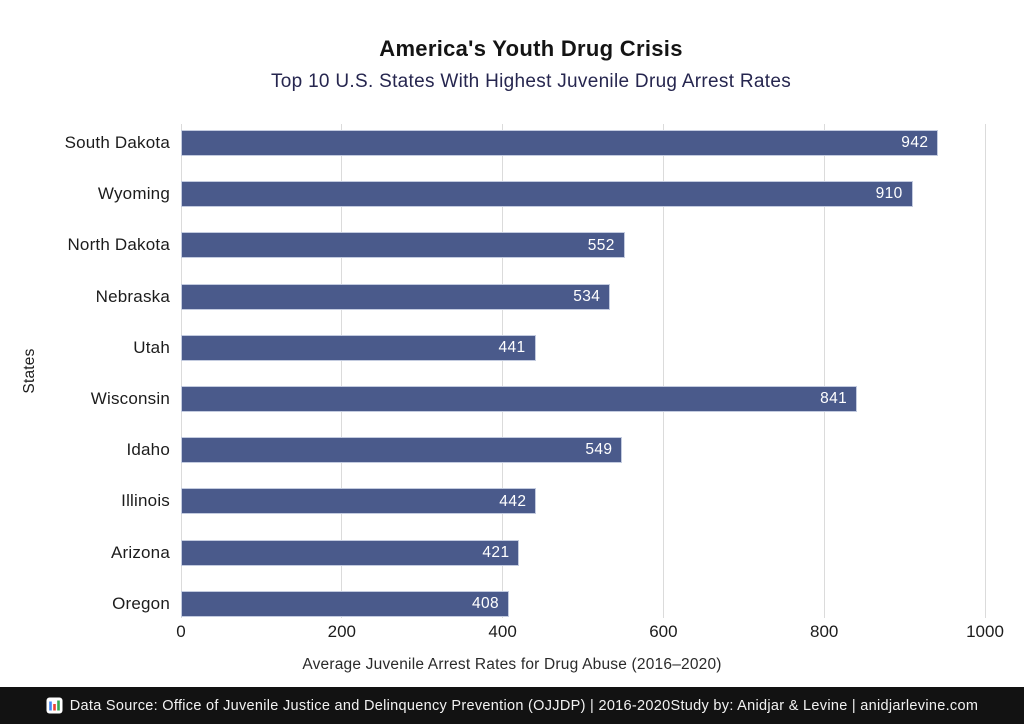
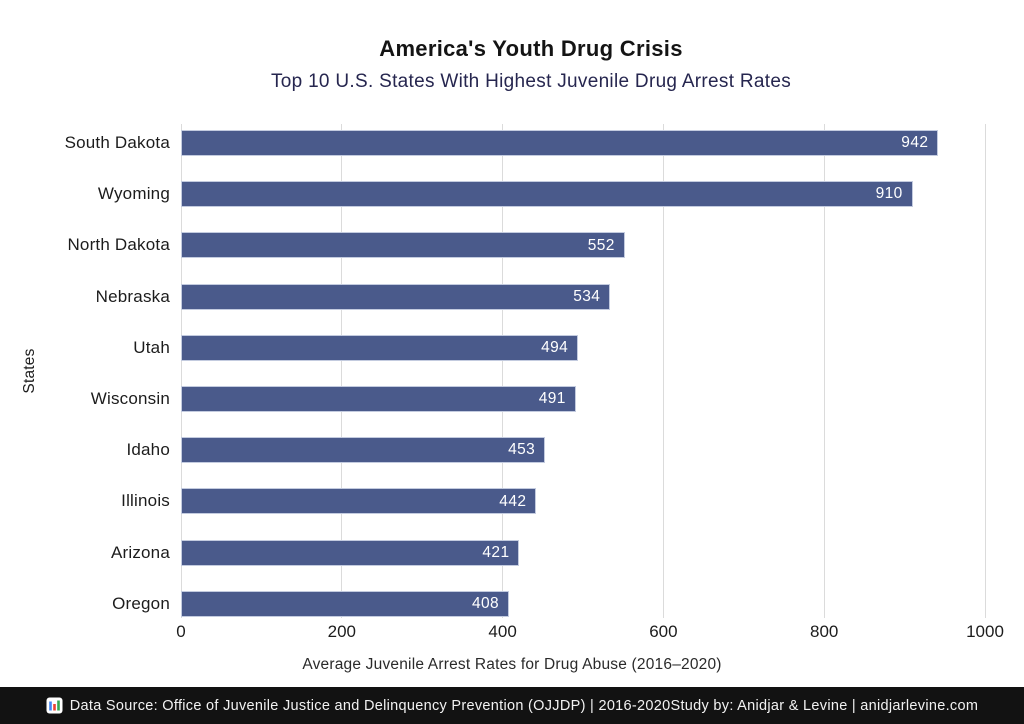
Utah: 441 -> 494
Wisconsin: 841 -> 491
Idaho: 549 -> 453
